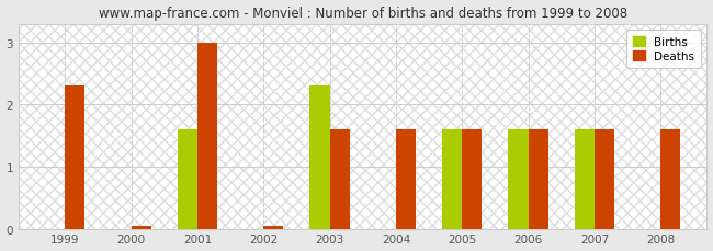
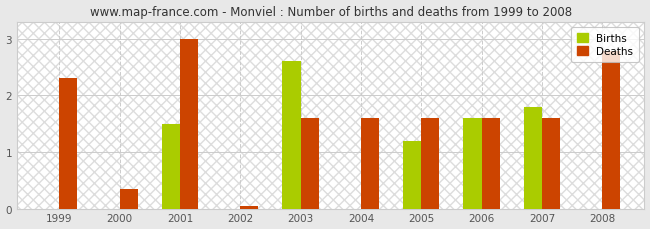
Deaths/2000: 0.05 -> 0.34
Births/2001: 1.6 -> 1.5
Births/2003: 2.3 -> 2.6
Births/2005: 1.6 -> 1.2
Births/2007: 1.6 -> 1.8
Deaths/2008: 1.60 -> 2.78
